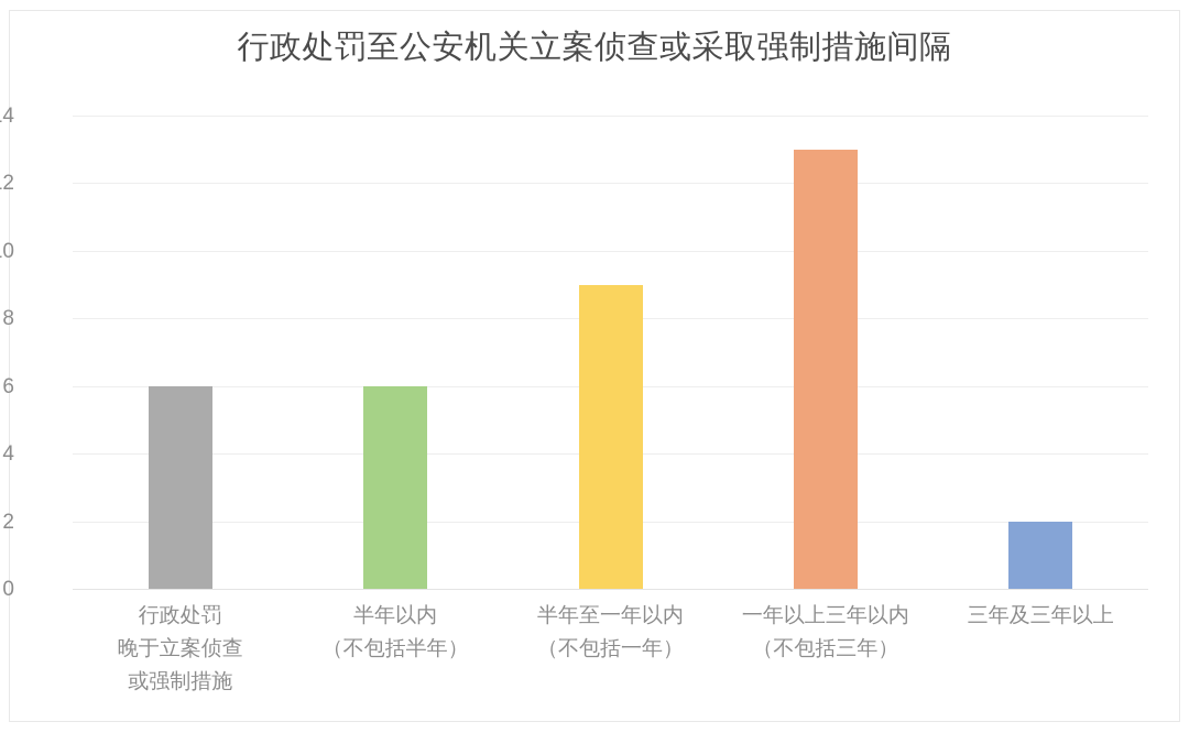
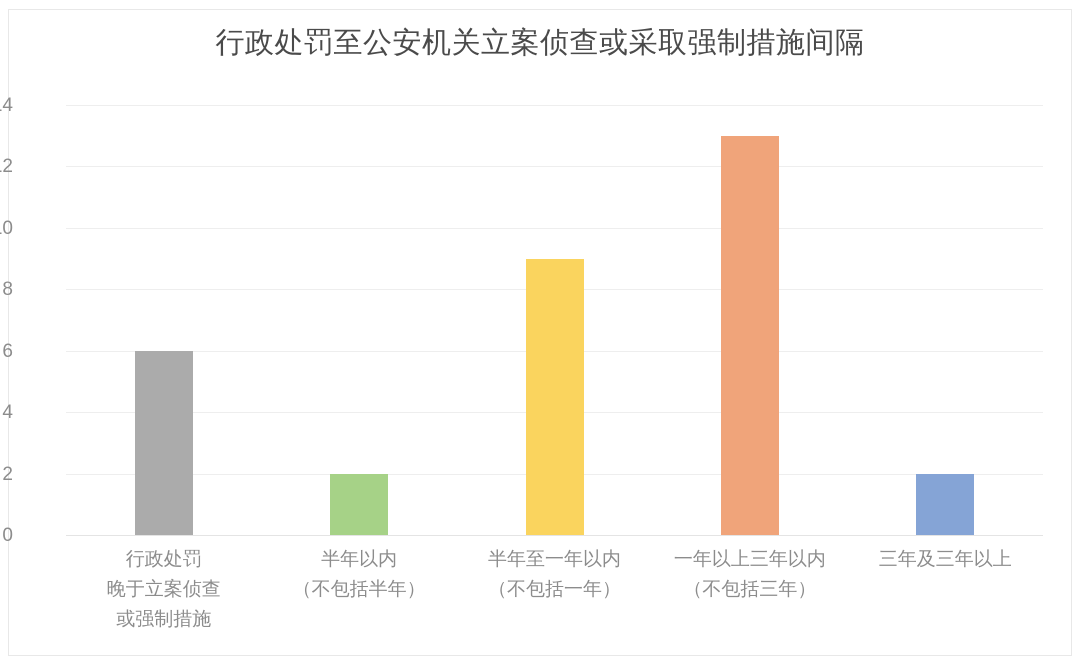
半年以内（不包括半年）: 6 -> 2
